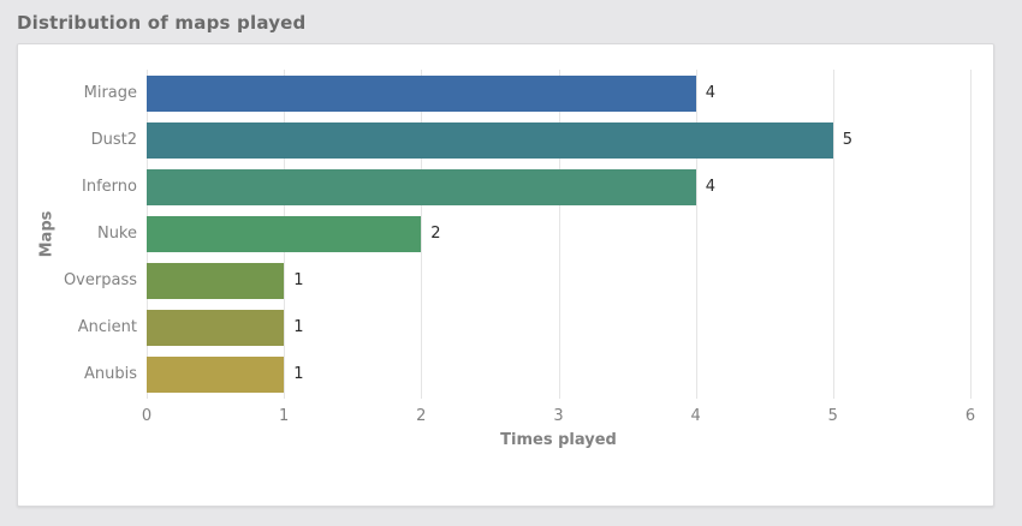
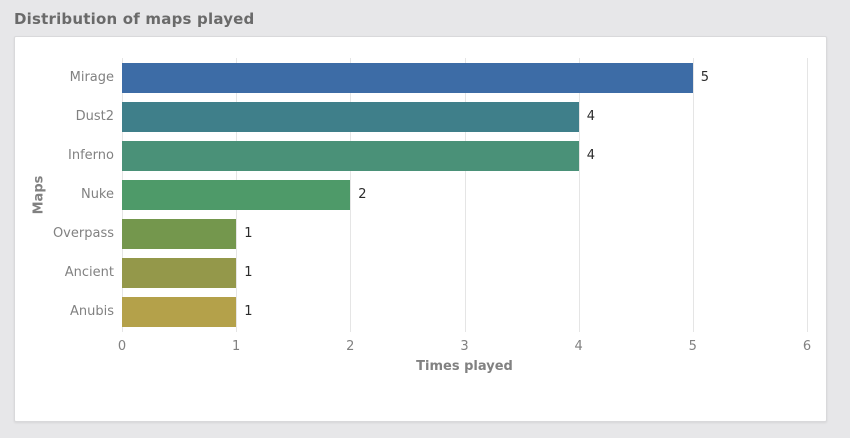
Mirage: 4 -> 5
Dust2: 5 -> 4
